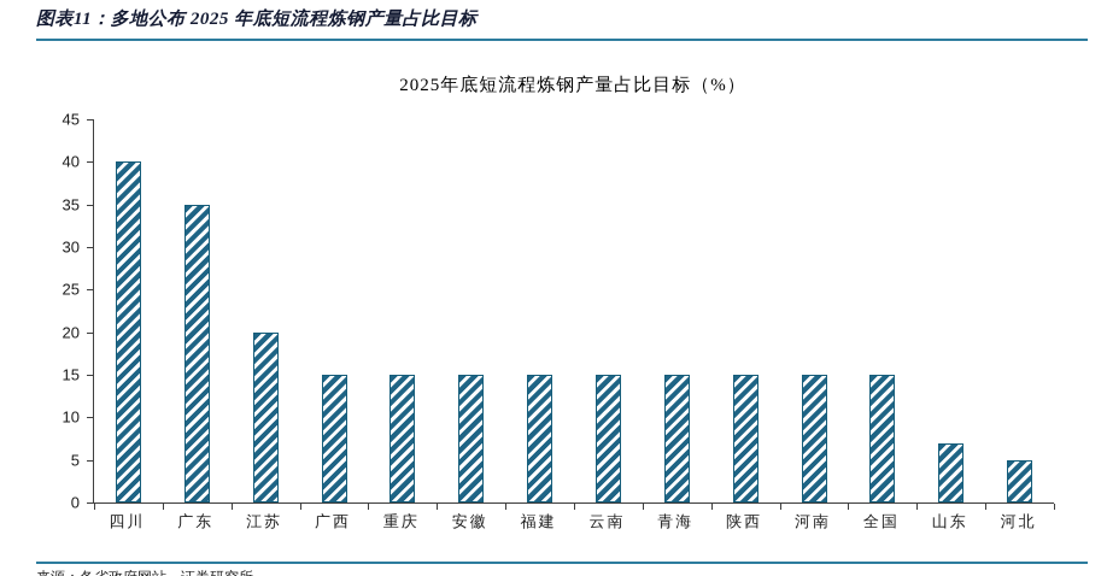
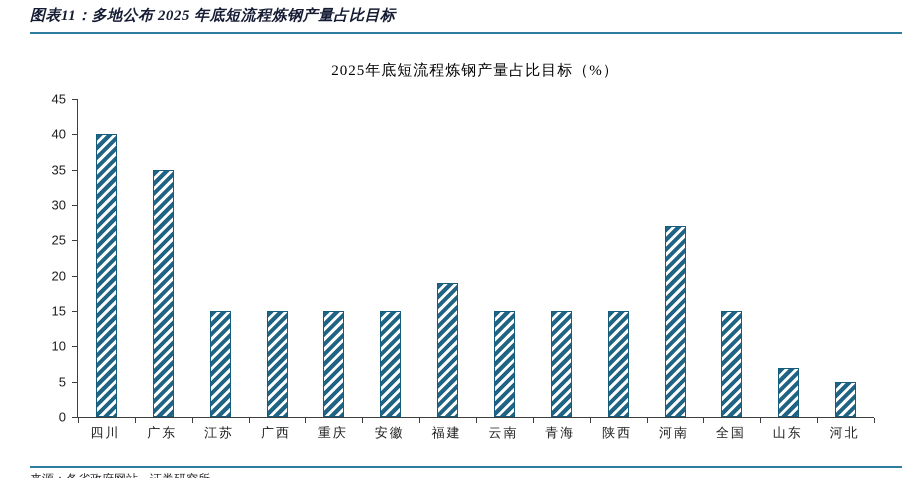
江苏: 20 -> 15
福建: 15 -> 19
河南: 15 -> 27
